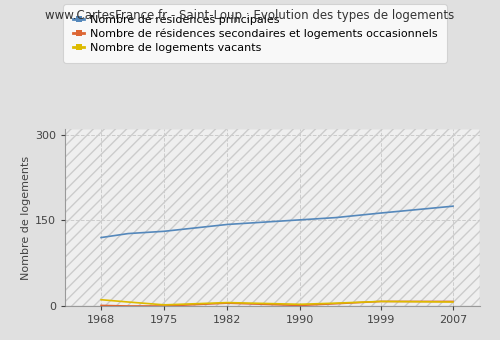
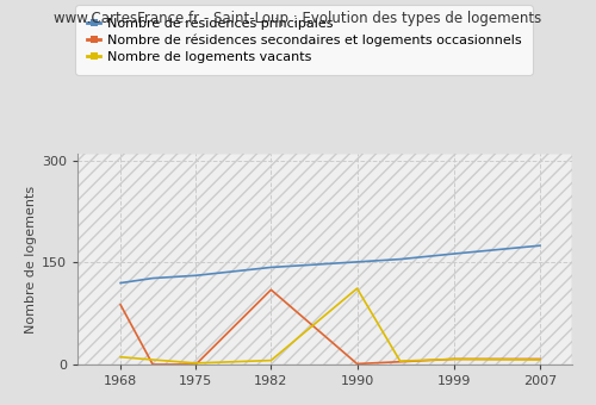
Nombre de résidences secondaires et logements occasionnels/1968: 1 -> 88
Nombre de résidences secondaires et logements occasionnels/1982: 5 -> 110
Nombre de logements vacants/1990: 3 -> 112
